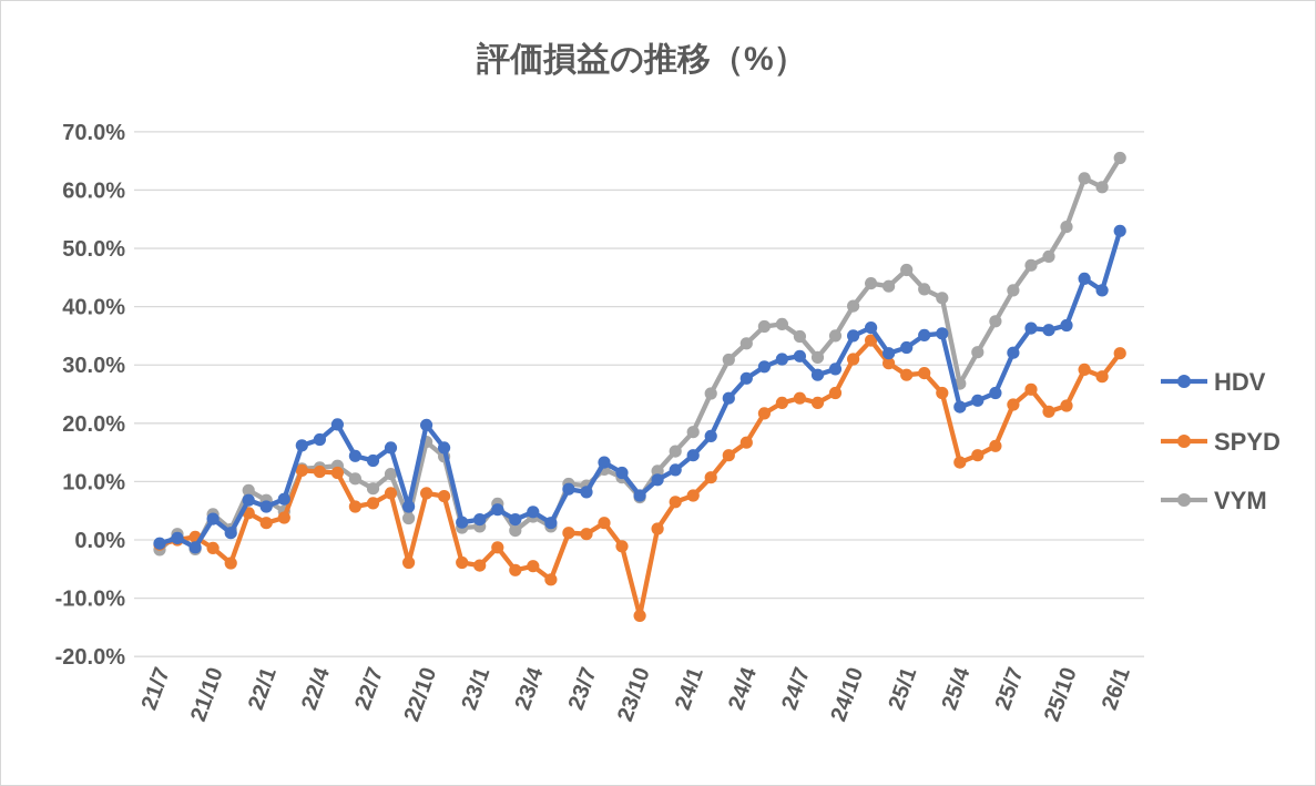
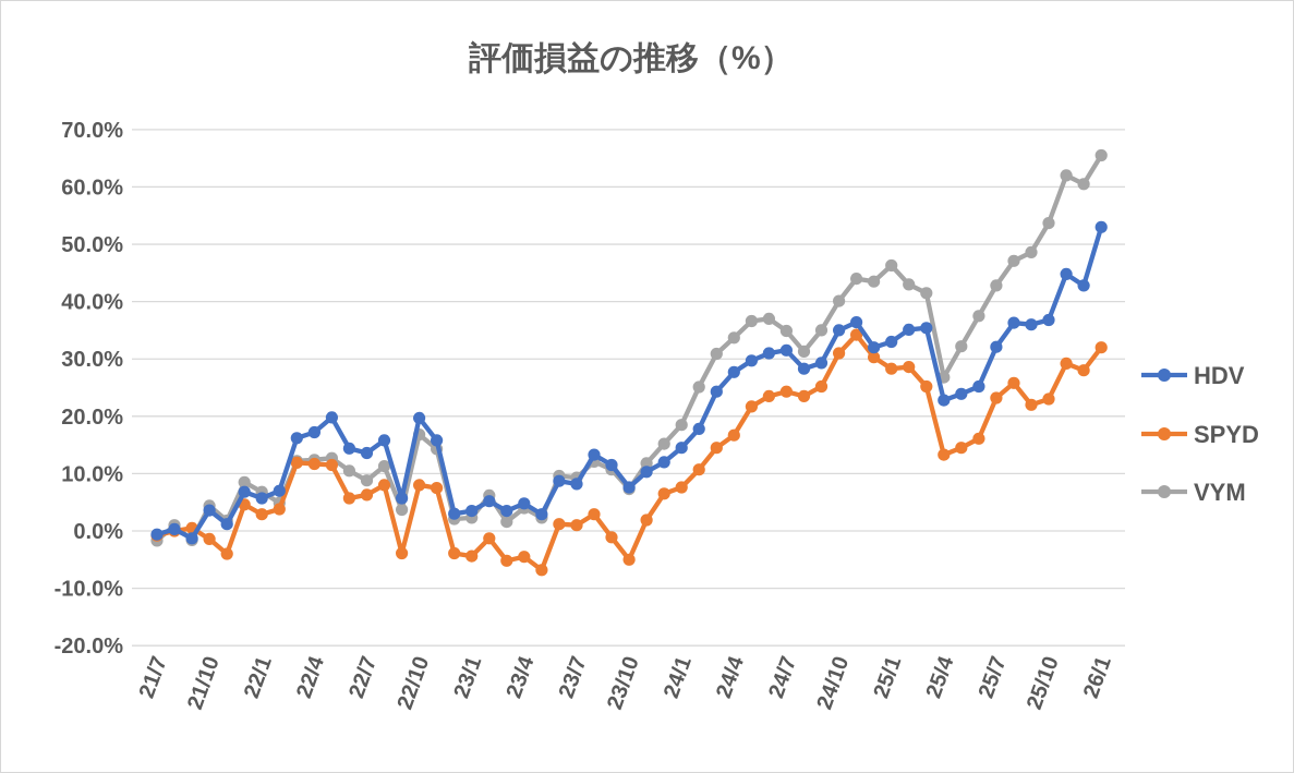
SPYD/23/10: -13% -> -5%
